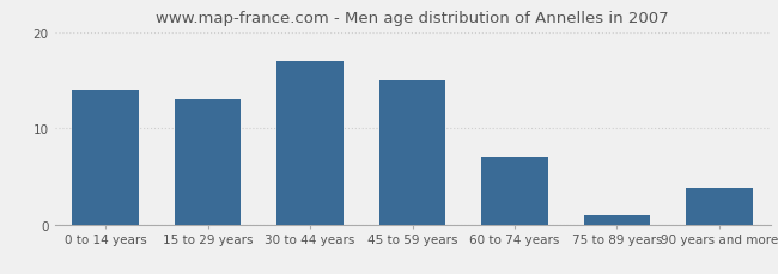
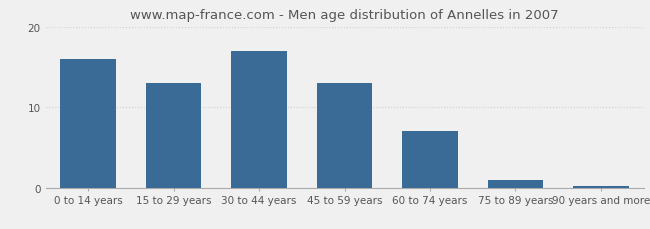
0 to 14 years: 14.0 -> 16.0
45 to 59 years: 15.0 -> 13.0
90 years and more: 3.8 -> 0.1
